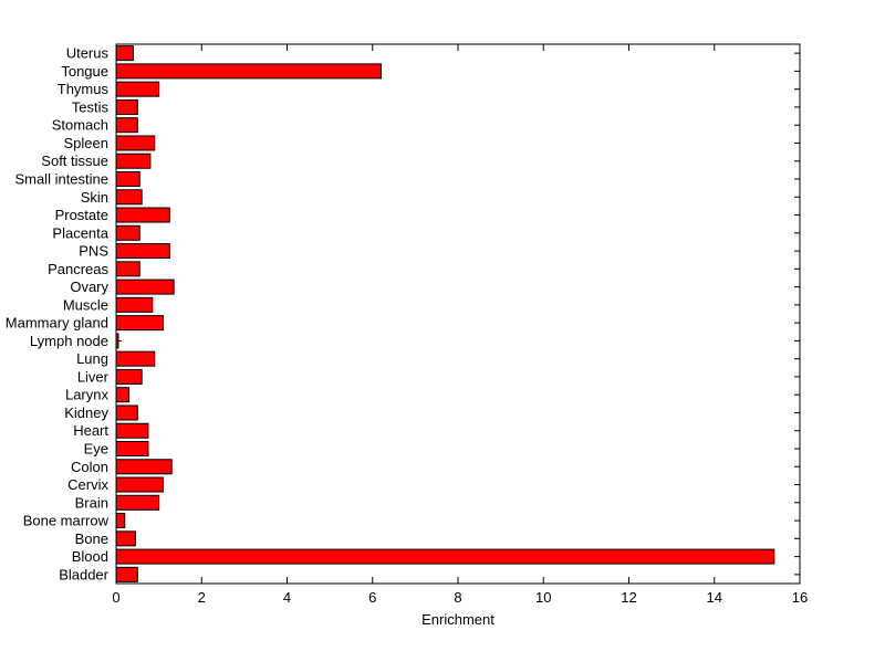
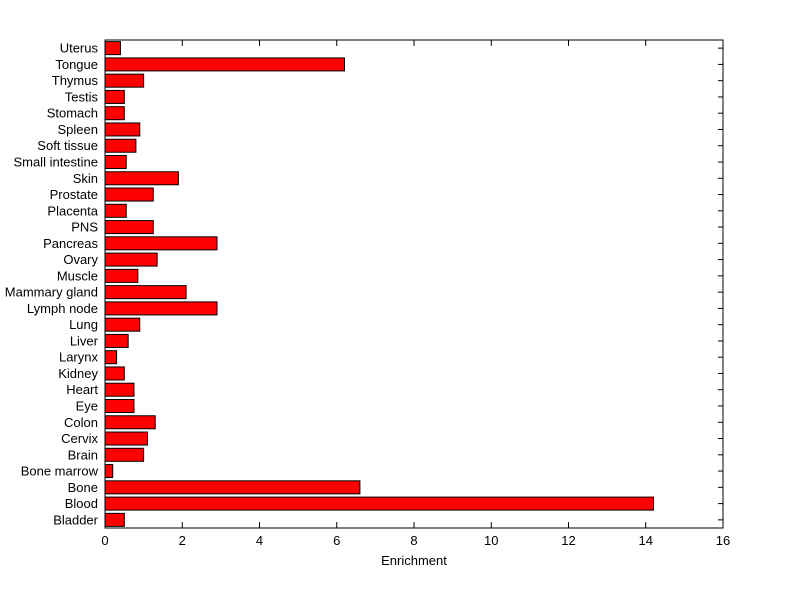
Skin: 0.6 -> 1.9
Pancreas: 0.6 -> 2.9
Mammary gland: 1.1 -> 2.1
Lymph node: 0.1 -> 2.9
Bone: 0.5 -> 6.6
Blood: 15.4 -> 14.2
